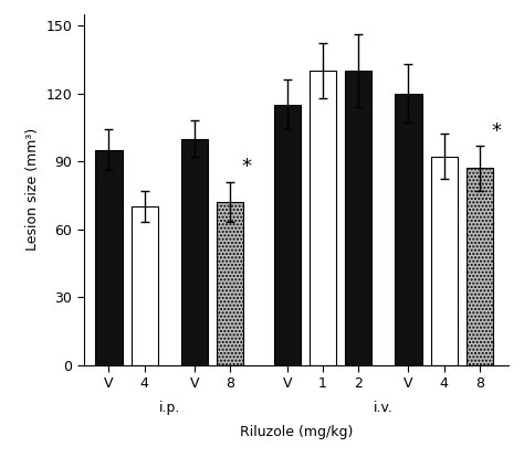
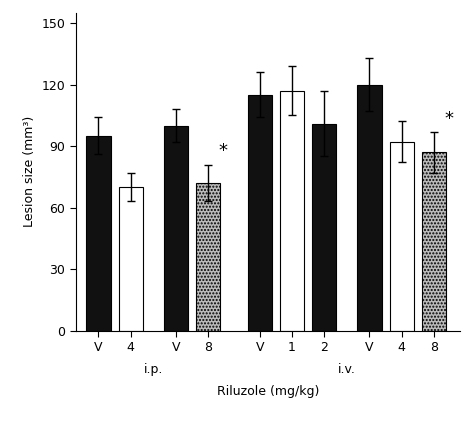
1: 130 -> 117
2: 130 -> 101
